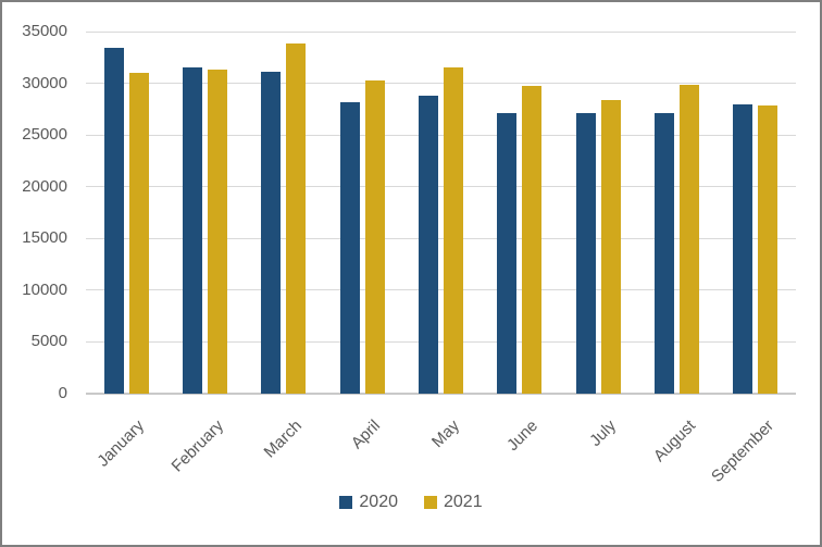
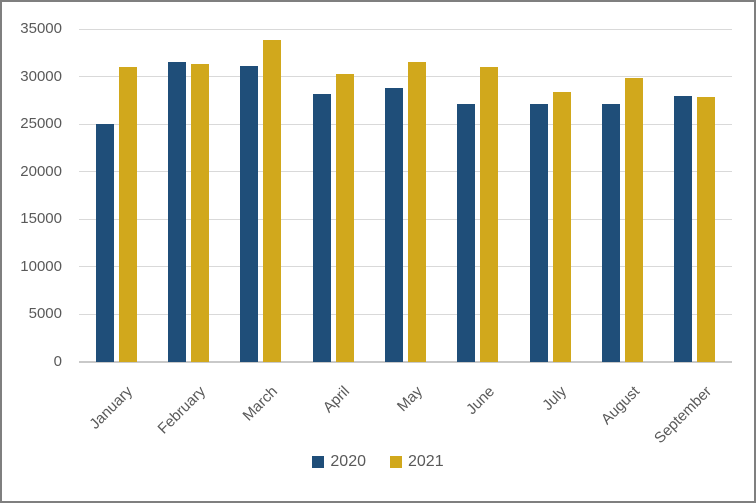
2020/January: 33000 -> 25000
2021/June: 30000 -> 31000
